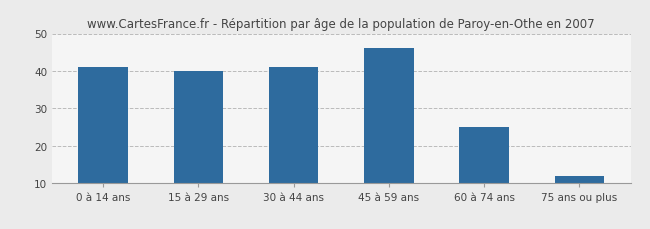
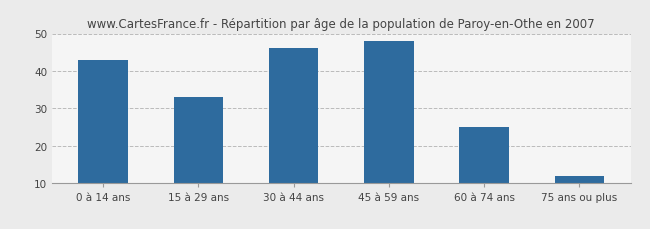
0 à 14 ans: 41 -> 43
15 à 29 ans: 40 -> 33
30 à 44 ans: 41 -> 46
45 à 59 ans: 46 -> 48
